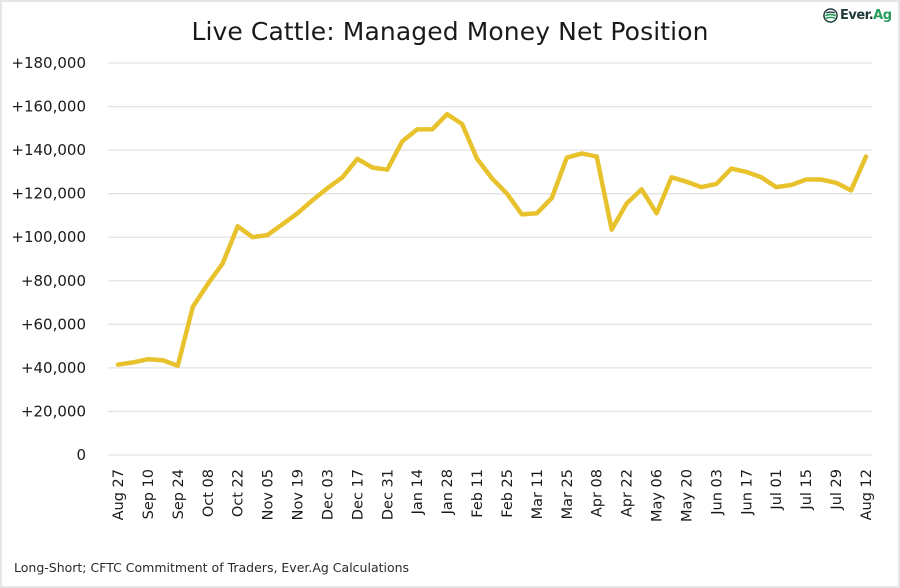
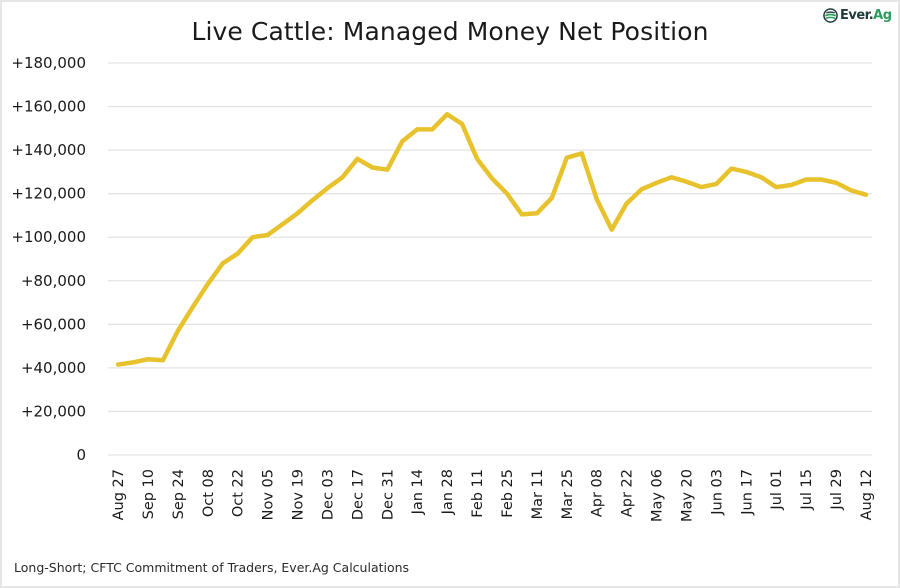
Sep 24: 41000 -> 57000
Oct 22: 105000 -> 92000
Apr 08: 137000 -> 118000
May 06: 111000 -> 125000
Aug 12: 137000 -> 120000
